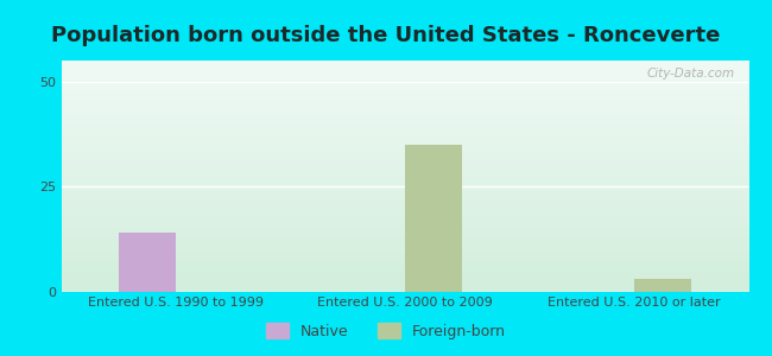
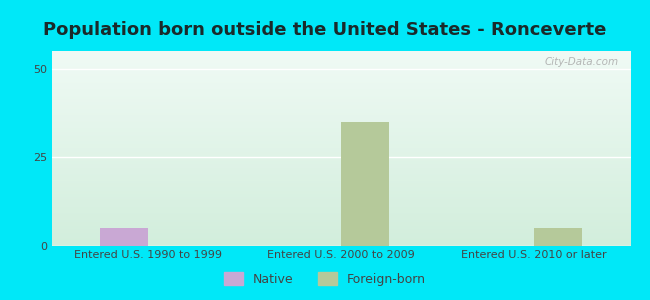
Native/Entered U.S. 1990 to 1999: 14 -> 5
Foreign-born/Entered U.S. 2010 or later: 3 -> 5
